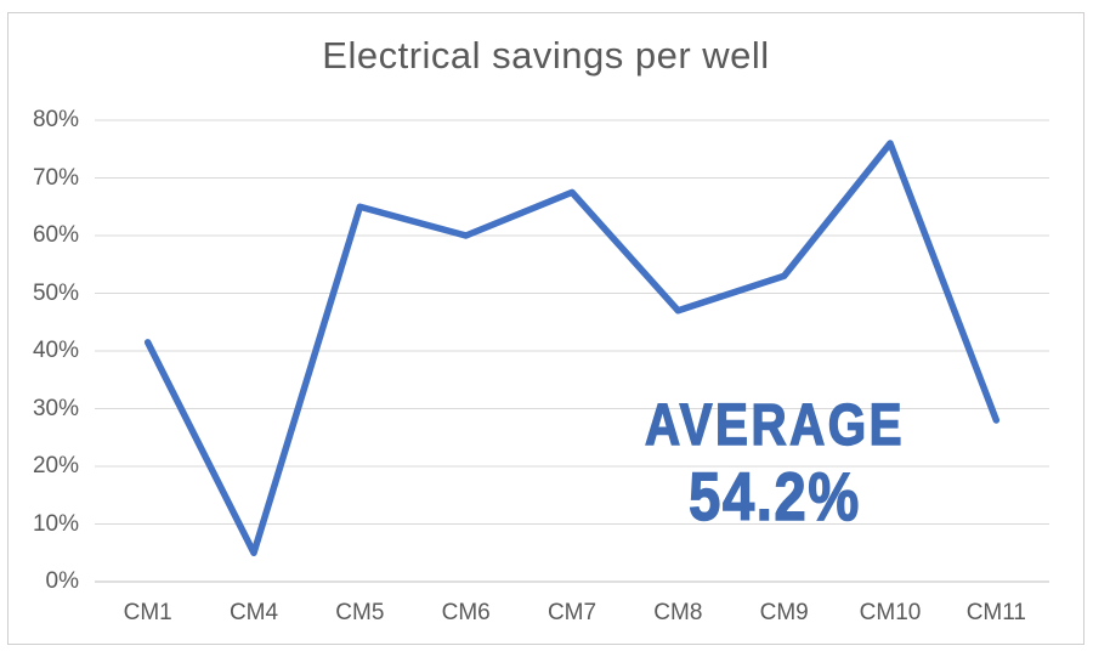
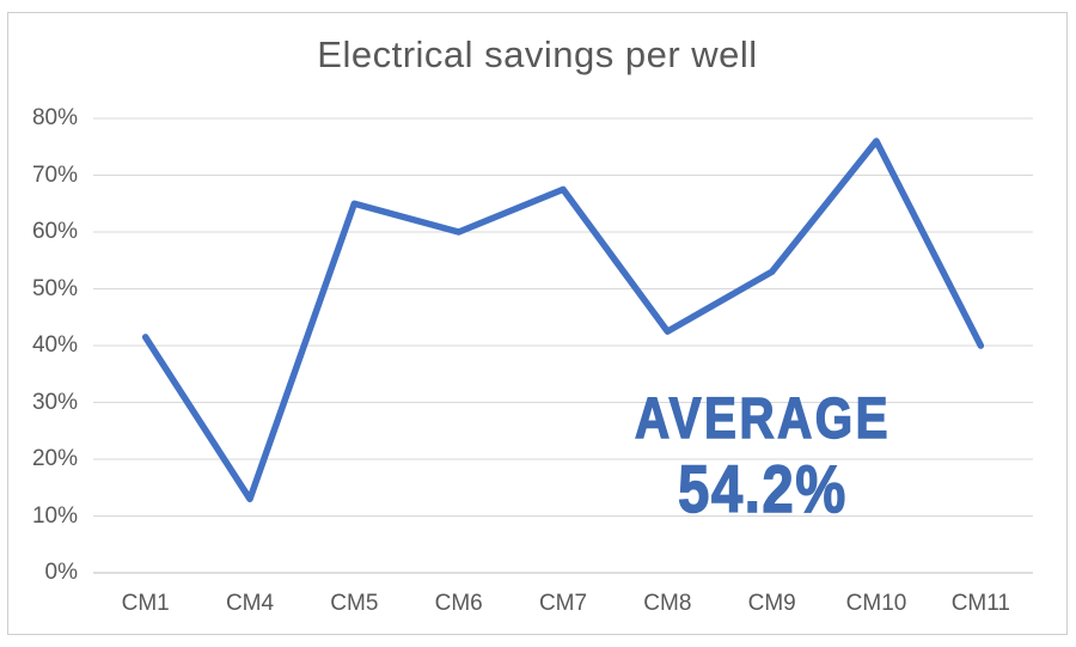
CM4: 5% -> 13%
CM8: 47% -> 42%
CM11: 28% -> 40%
